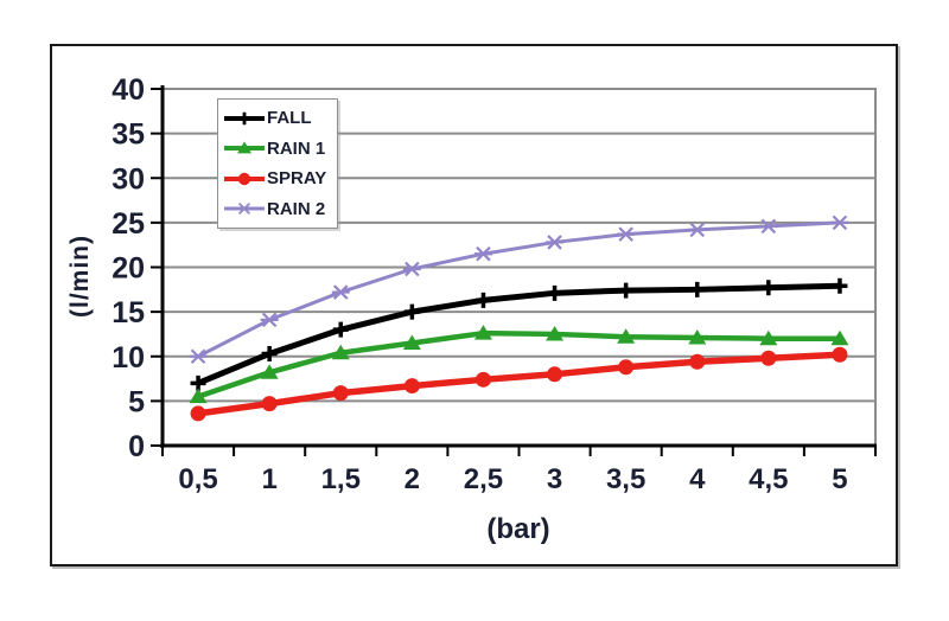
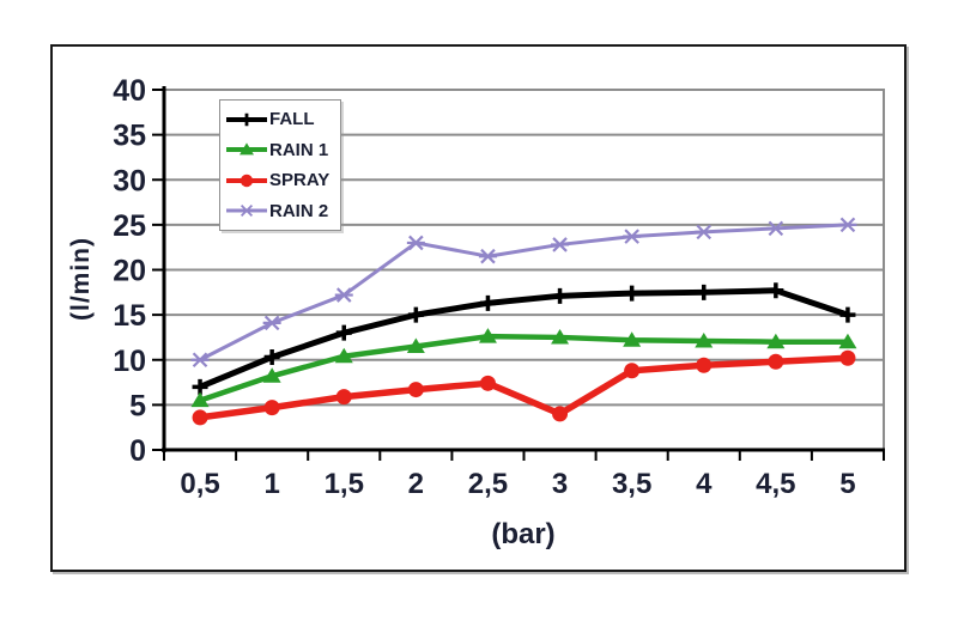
RAIN 2/2: 20 -> 23
SPRAY/3: 8 -> 4
FALL/5: 18 -> 15
